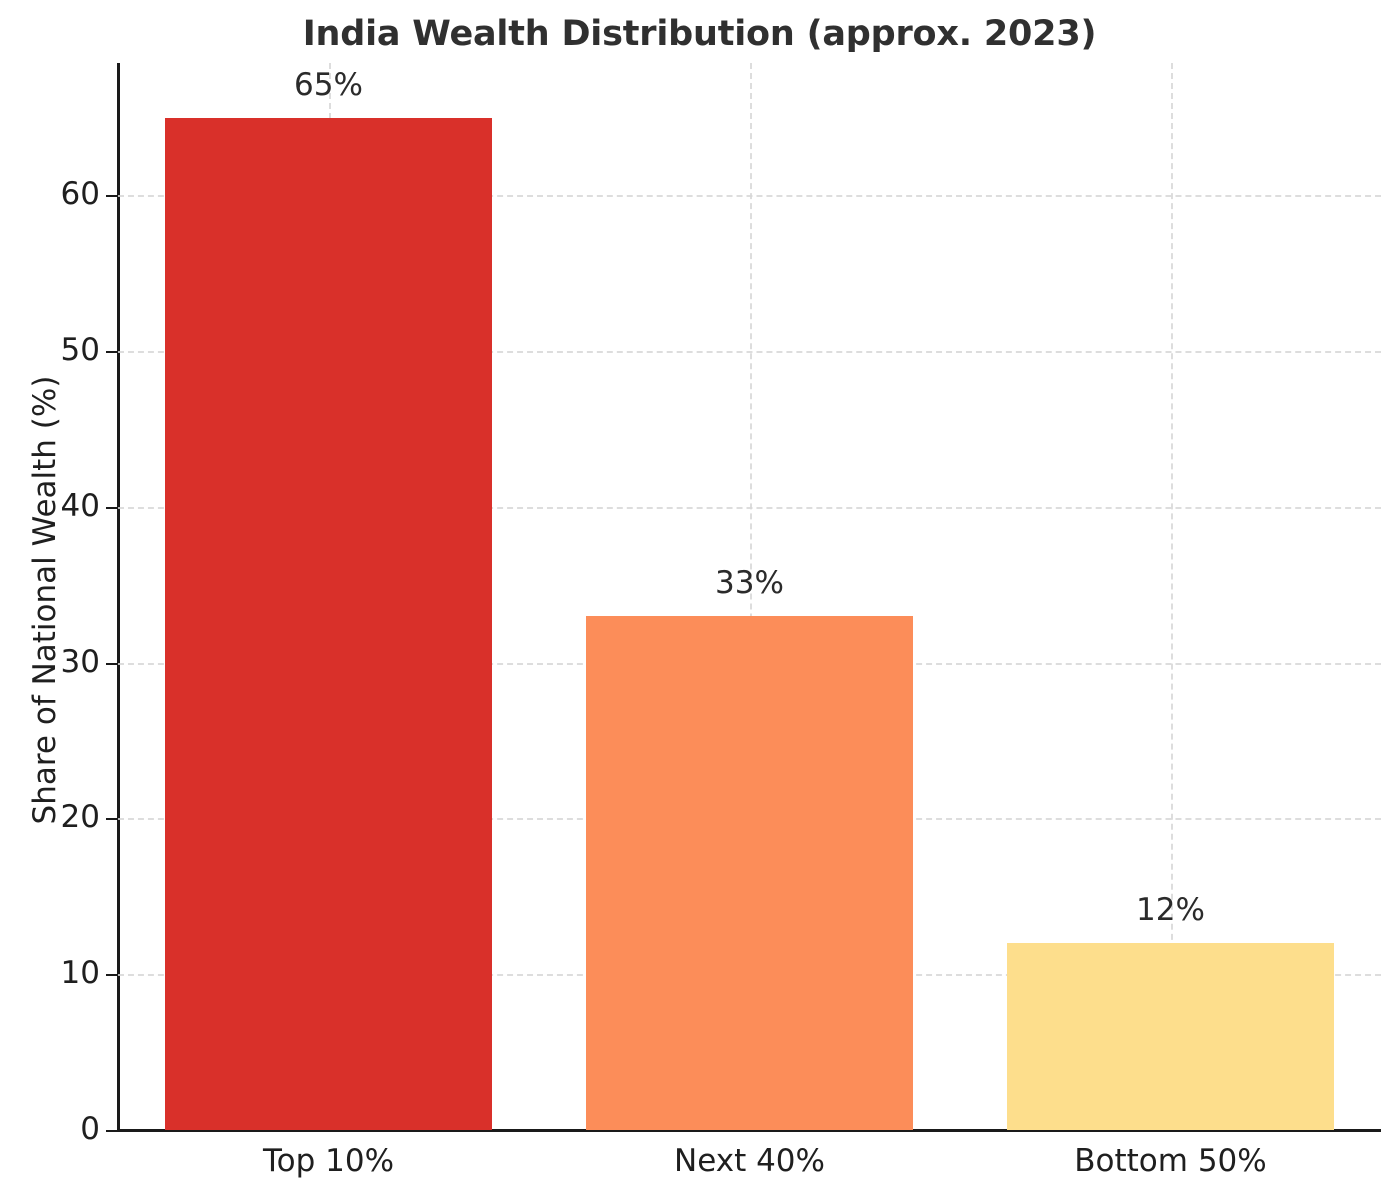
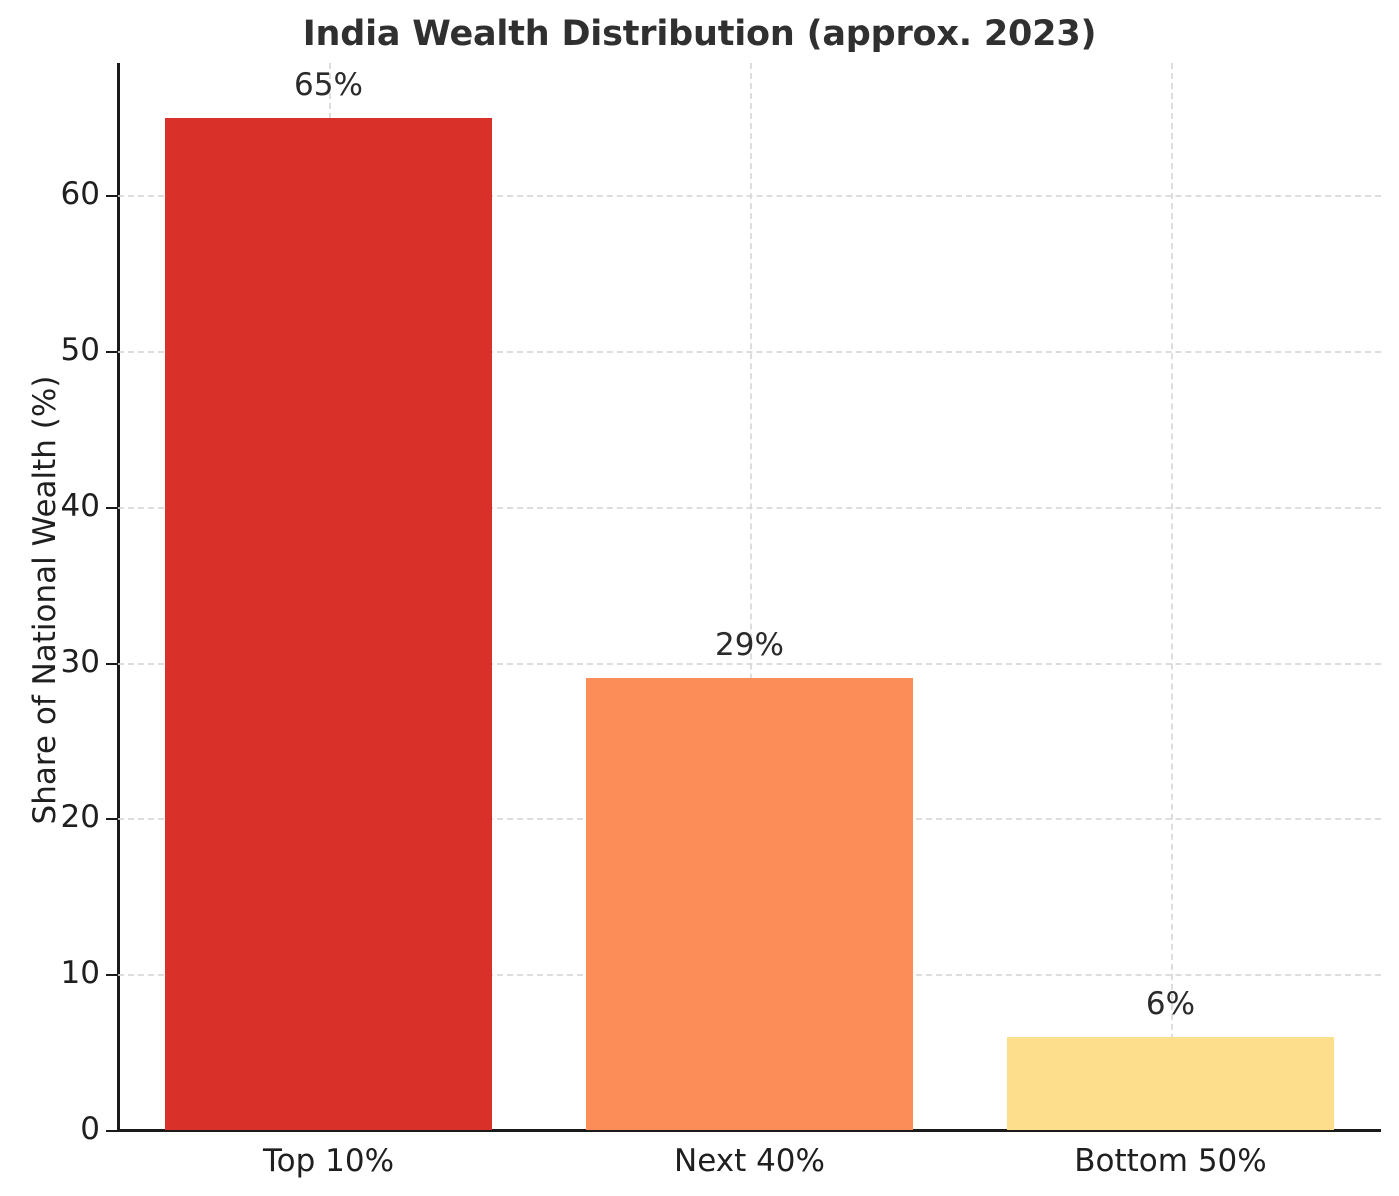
Next 40%: 33% -> 29%
Bottom 50%: 12% -> 6%
